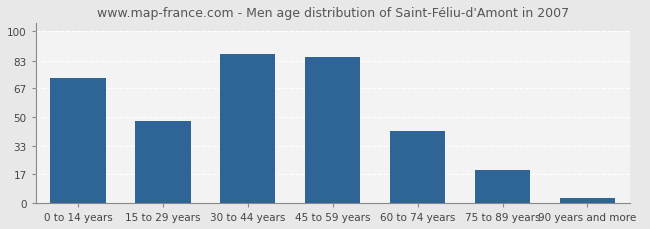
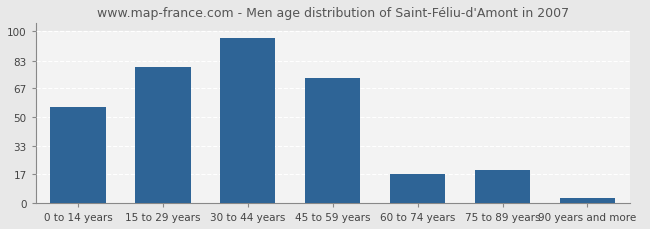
0 to 14 years: 73 -> 56
15 to 29 years: 48 -> 79
30 to 44 years: 87 -> 96
45 to 59 years: 85 -> 73
60 to 74 years: 42 -> 17
